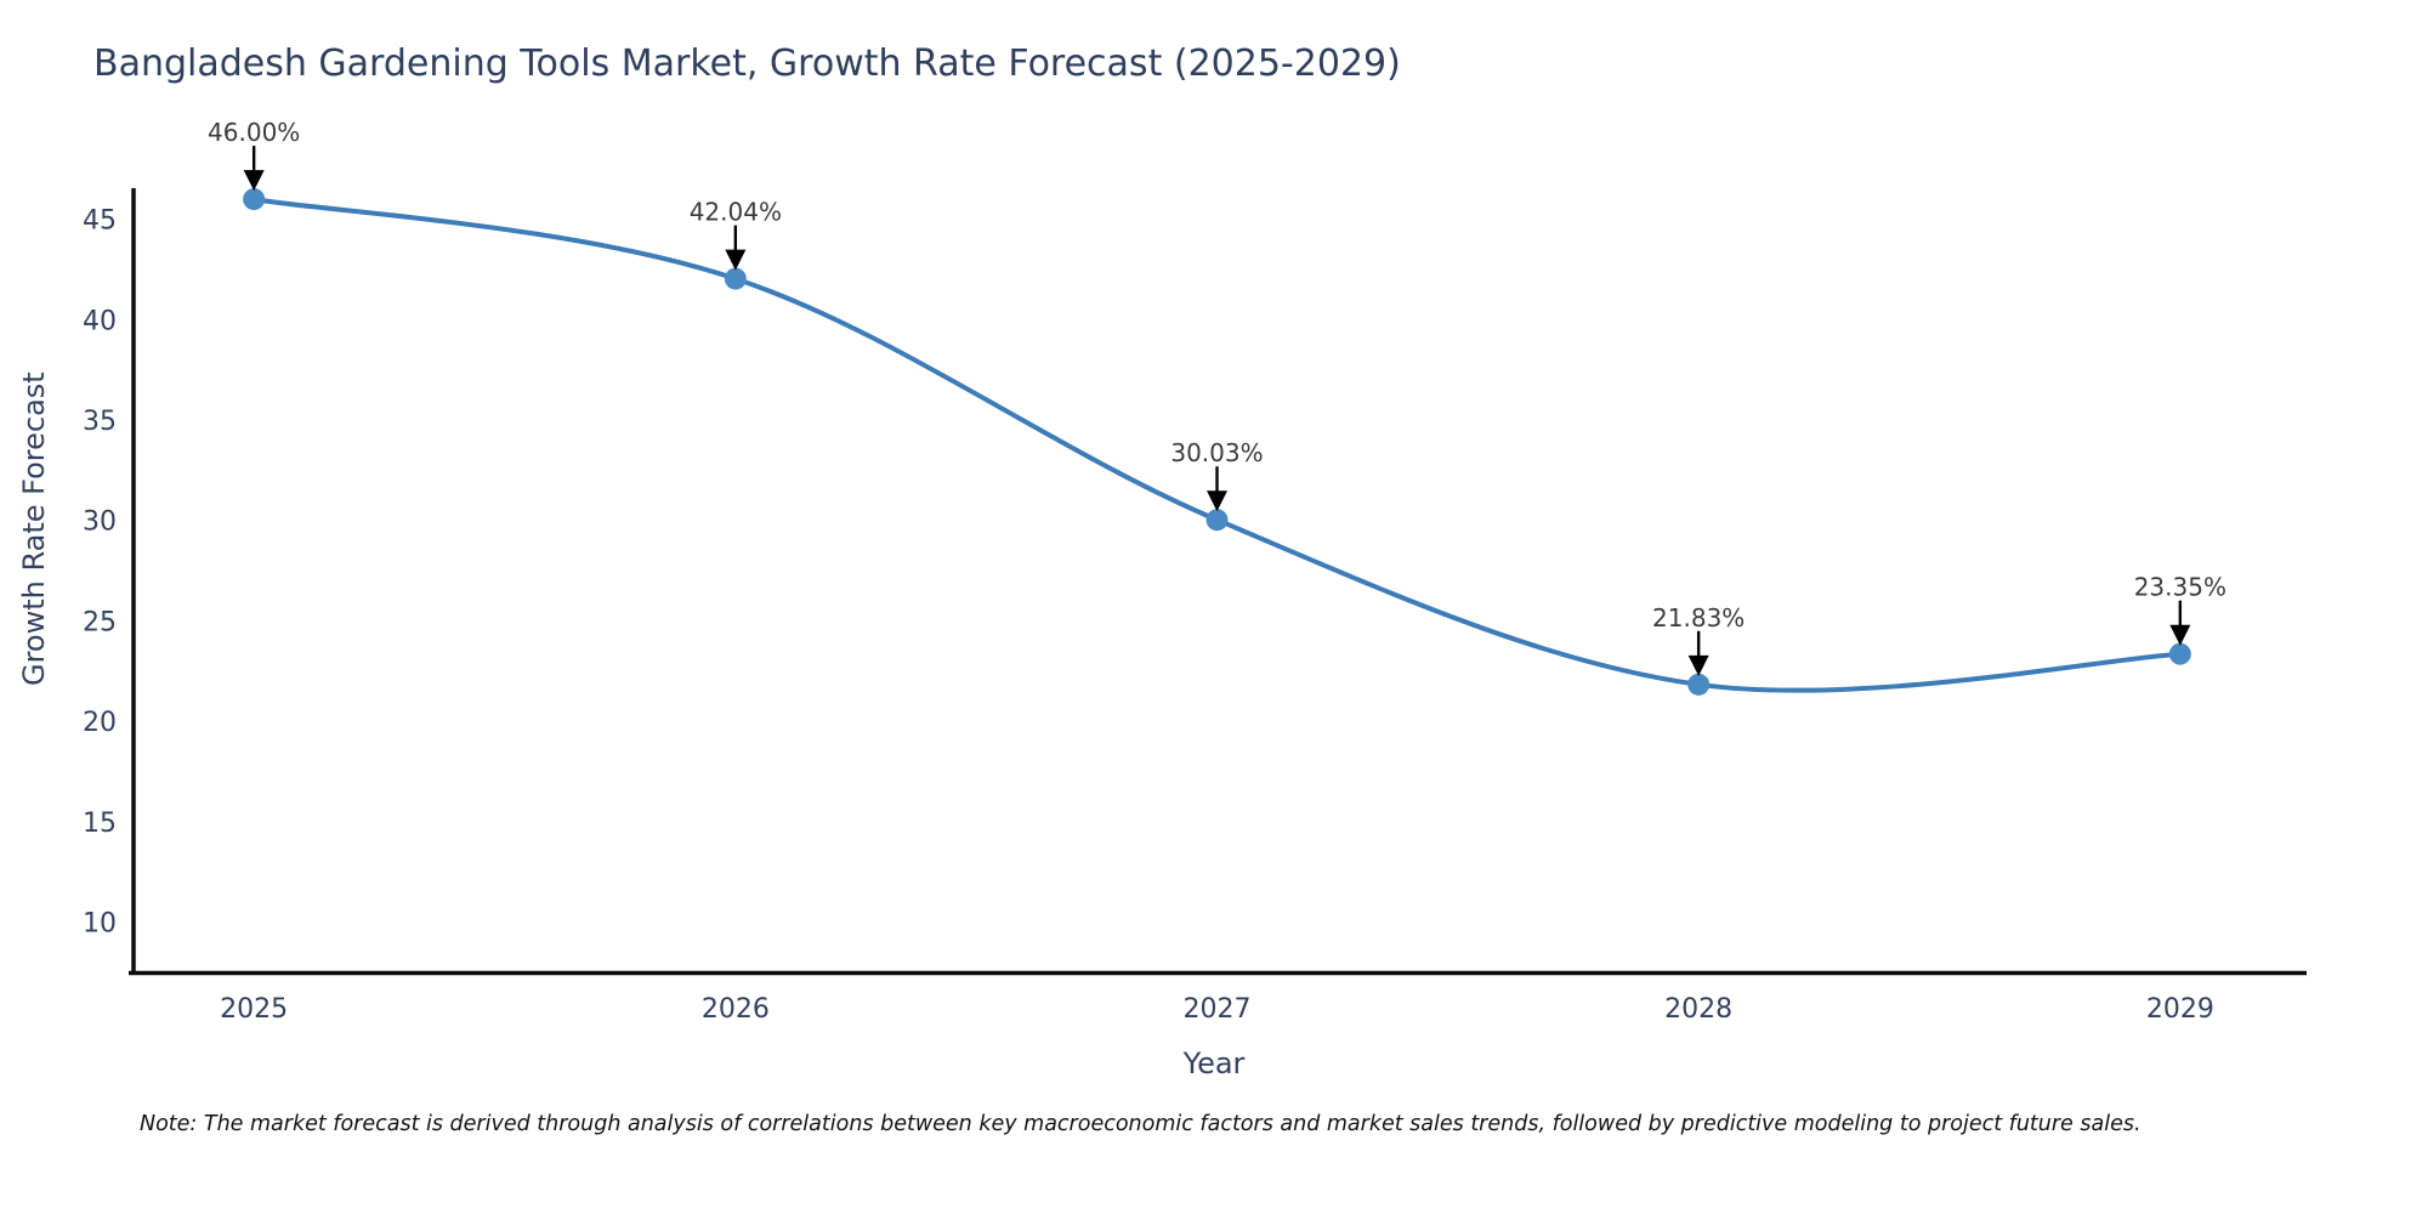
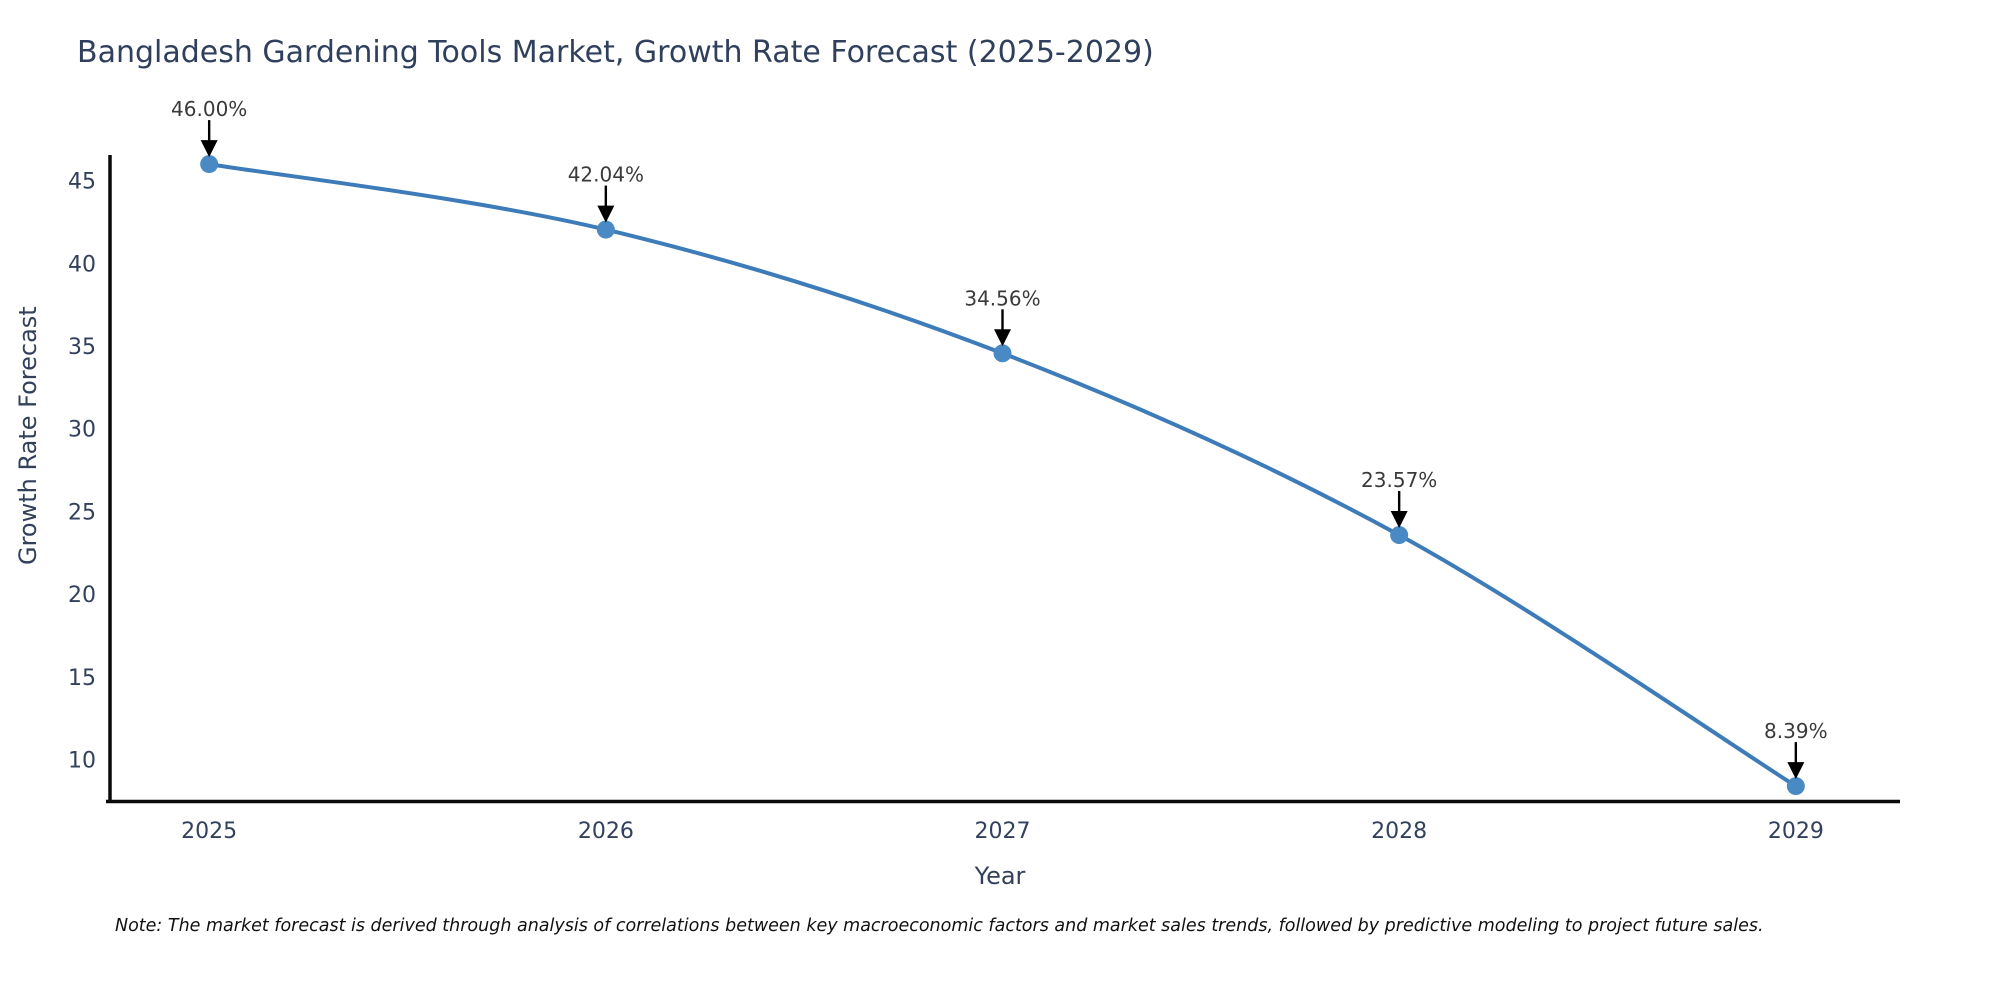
2027: 30.03% -> 34.56%
2028: 21.83% -> 23.57%
2029: 23.35% -> 8.39%
